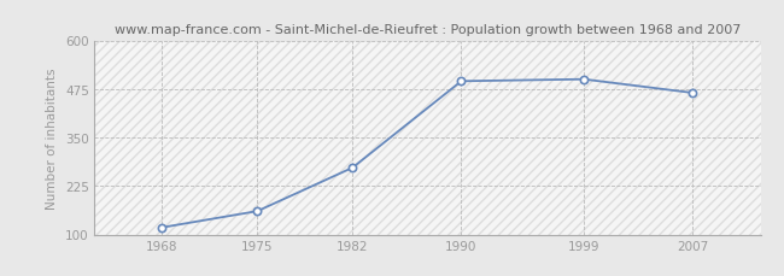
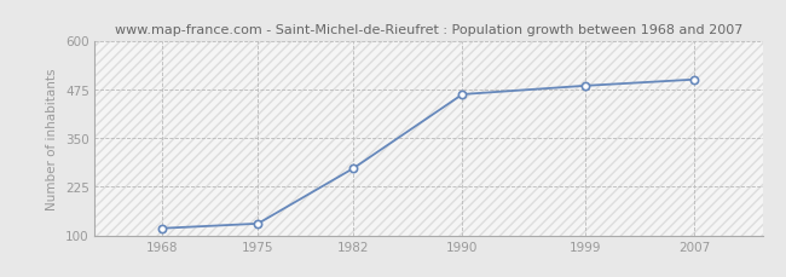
1975: 160 -> 130
1990: 495 -> 462
1999: 500 -> 484
2007: 465 -> 500
